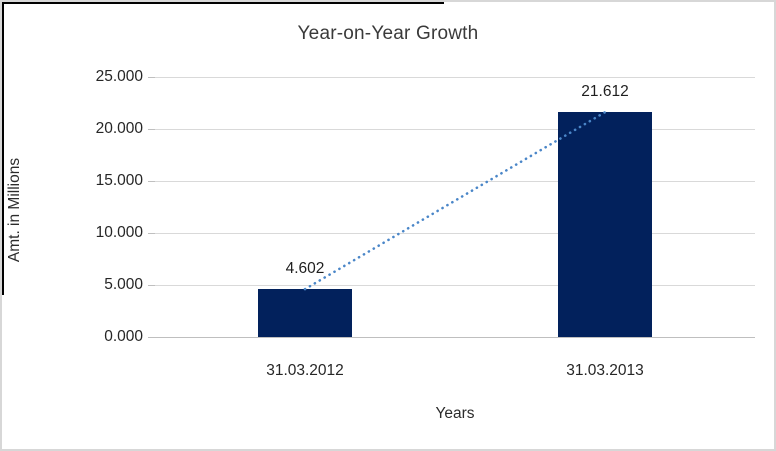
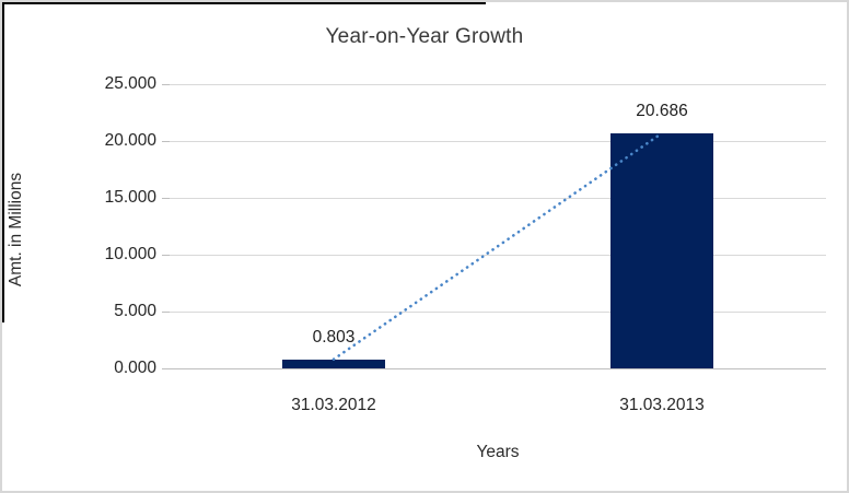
31.03.2012: 4.602 -> 0.803
31.03.2013: 21.612 -> 20.686
